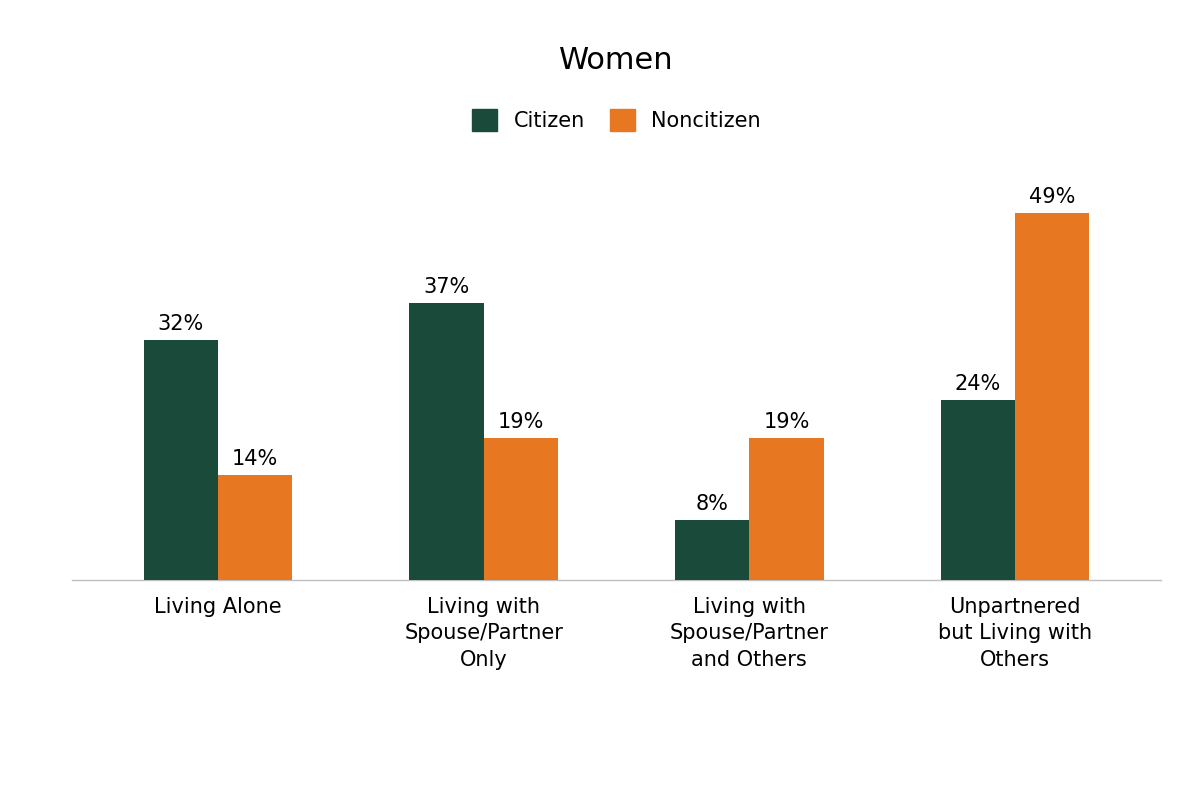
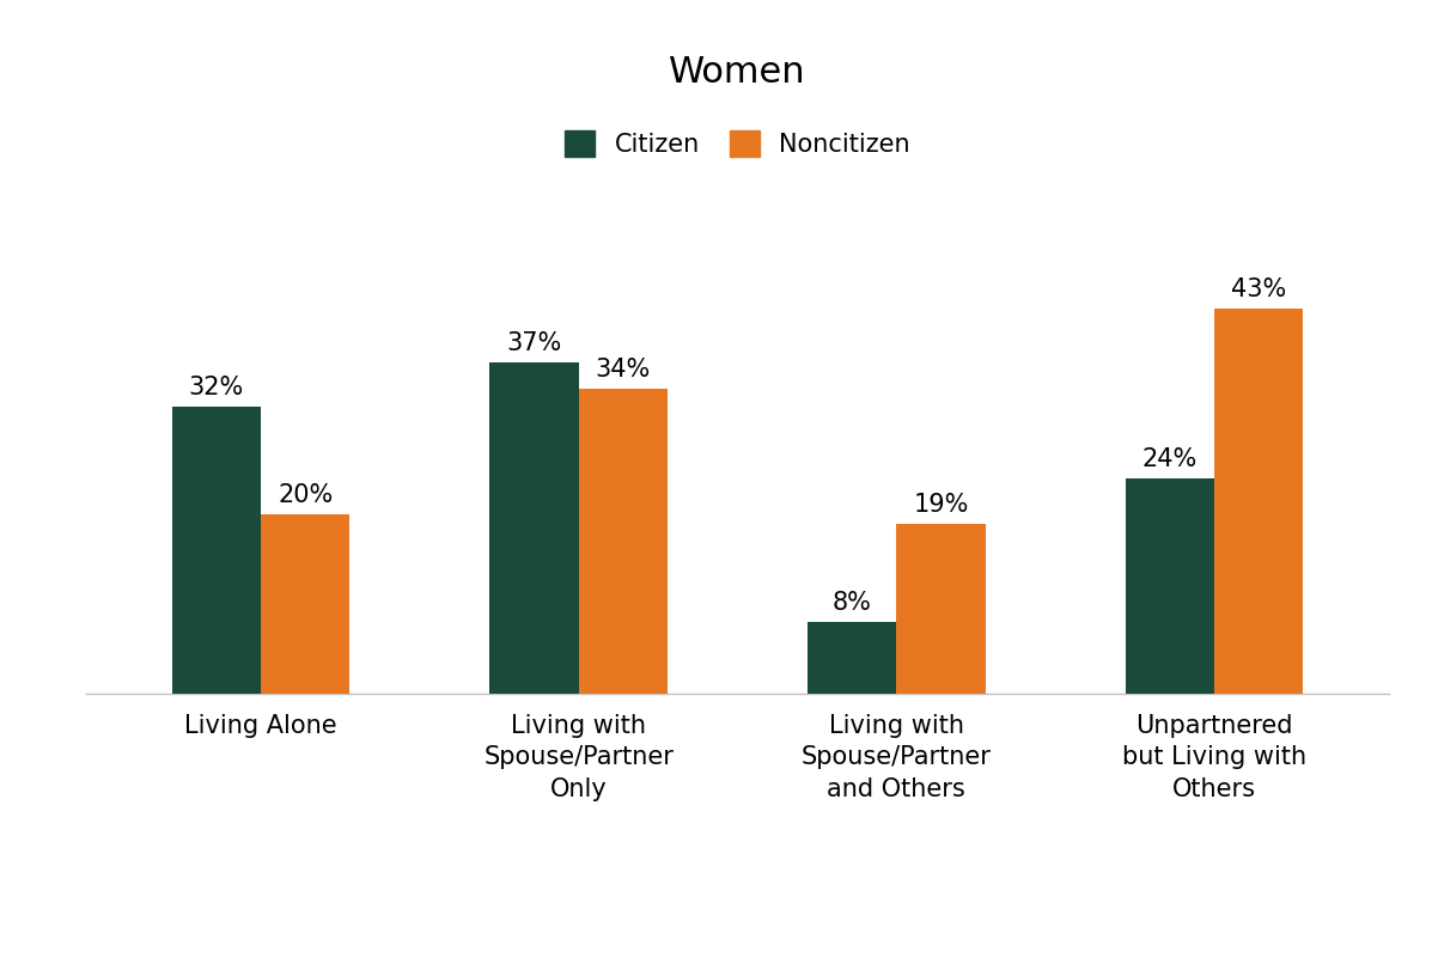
Noncitizen/Living Alone: 14% -> 20%
Noncitizen/Living with Spouse/Partner Only: 19% -> 34%
Noncitizen/Unpartnered but Living with Others: 49% -> 43%
